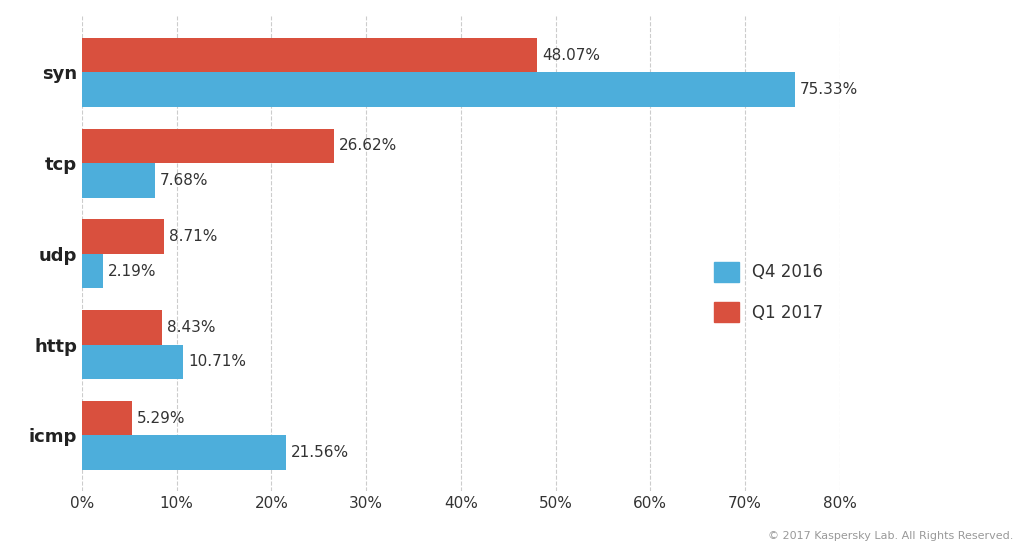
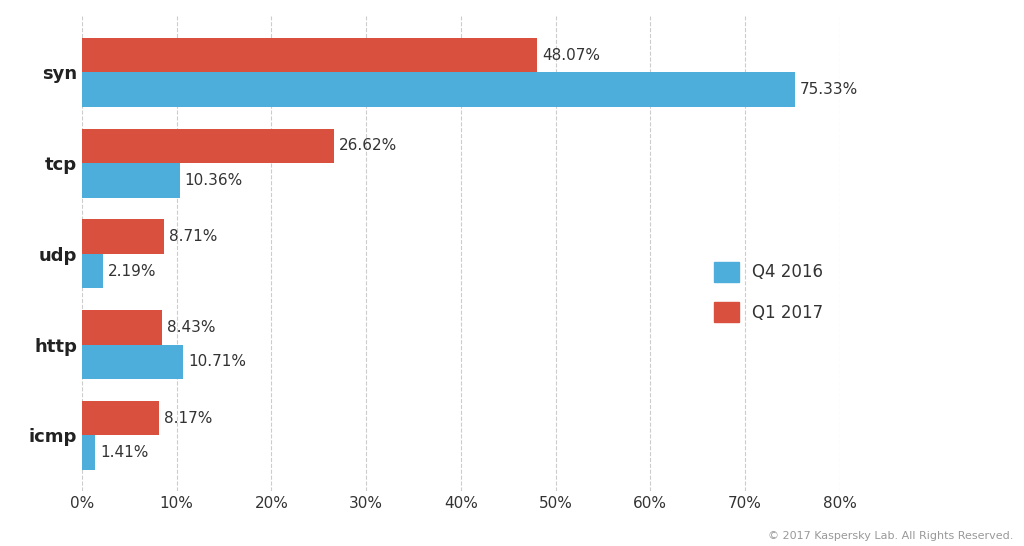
Q4 2016/tcp: 7.68% -> 10.36%
Q1 2017/icmp: 5.29% -> 8.17%
Q4 2016/icmp: 21.56% -> 1.41%
